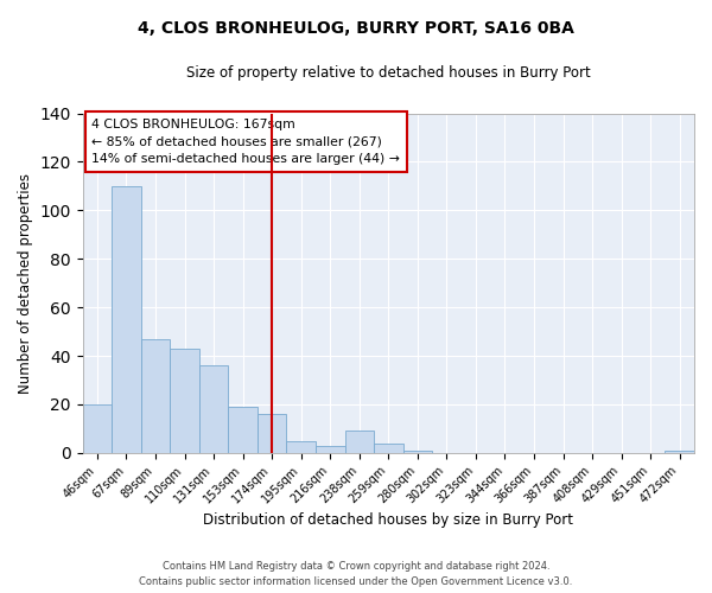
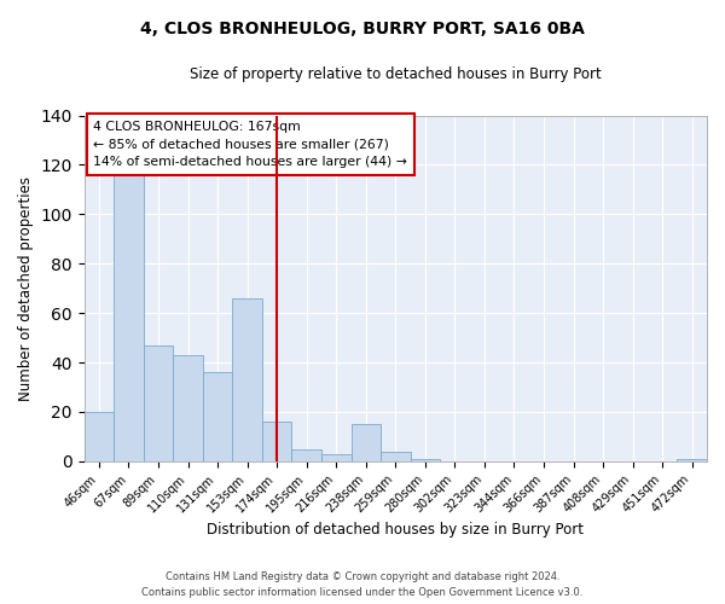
67sqm: 110 -> 117
153sqm: 19 -> 66
238sqm: 9 -> 15
